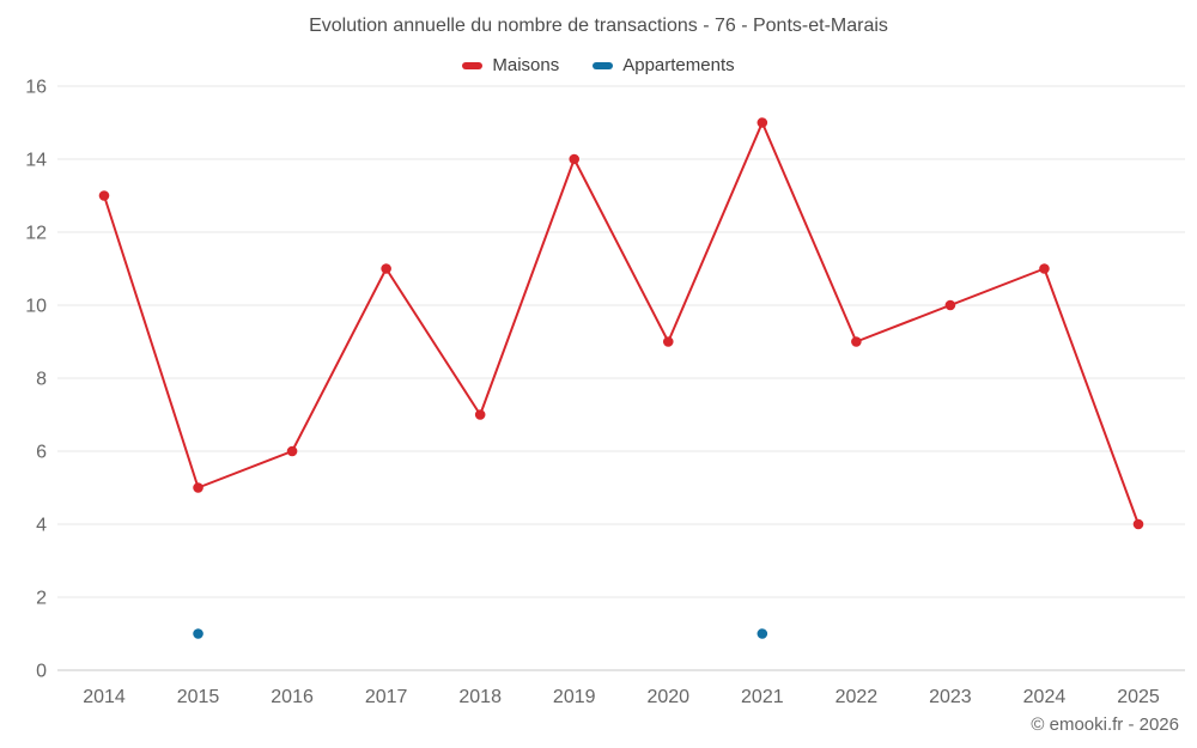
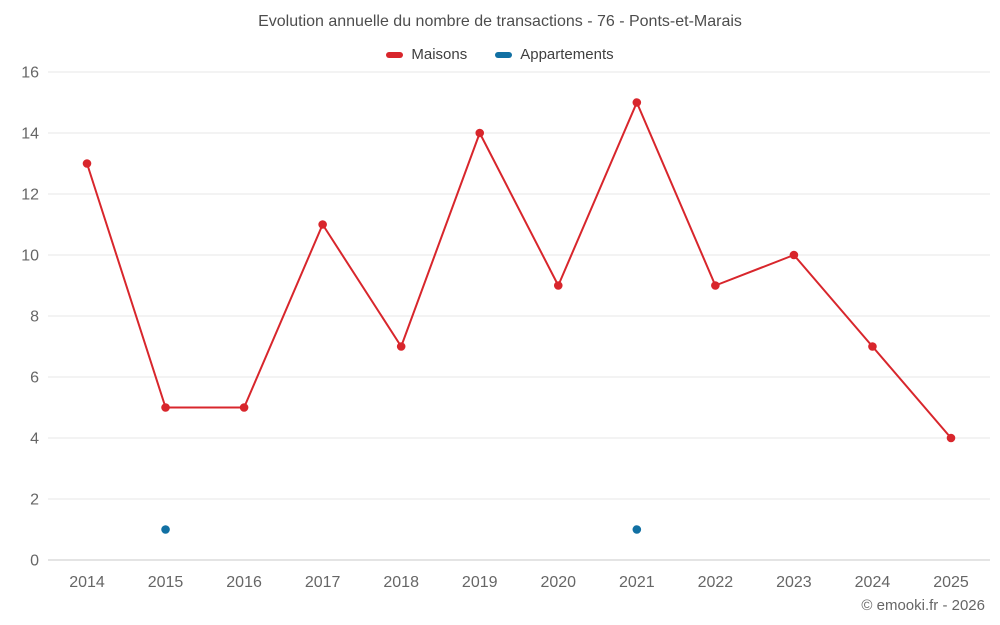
Maisons/2016: 6 -> 5
Maisons/2024: 11 -> 7
